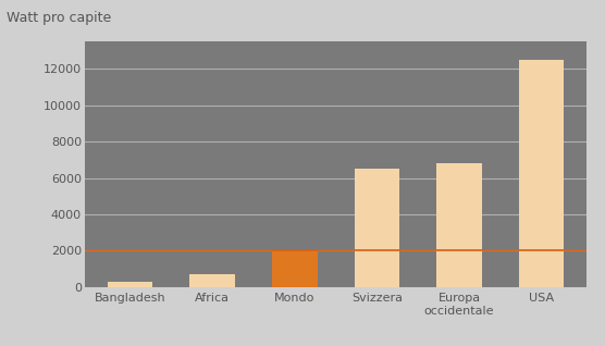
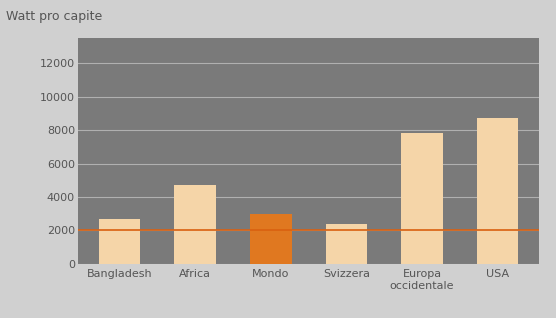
Bangladesh: 300 -> 2700
Africa: 700 -> 4700
Mondo: 2000 -> 3000
Svizzera: 6500 -> 2400
Europa occidentale: 6800 -> 7800
USA: 12500 -> 8700
